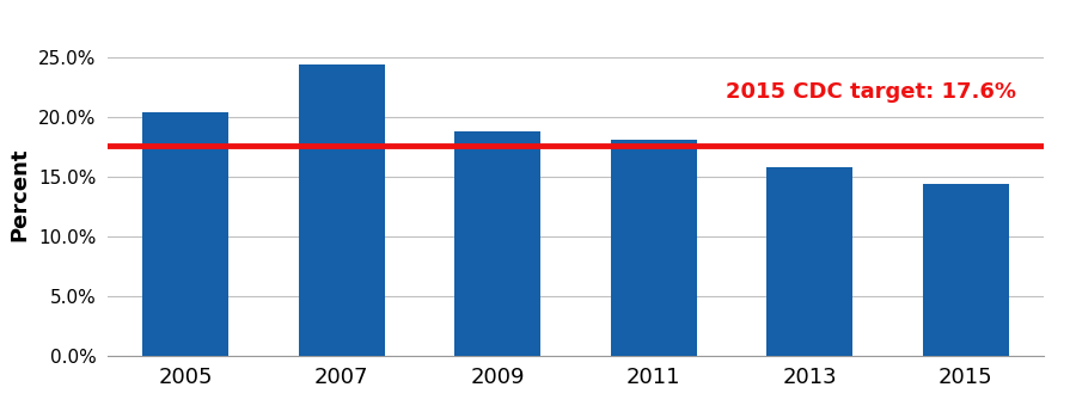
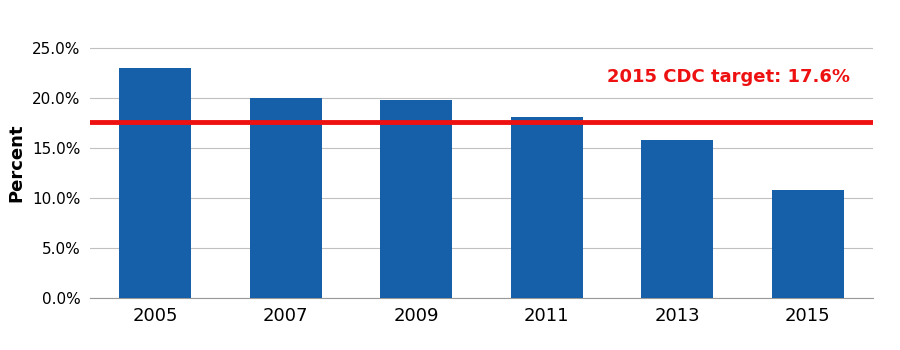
2005: 20.4% -> 23.0%
2007: 24.4% -> 20.0%
2009: 18.8% -> 19.8%
2015: 14.4% -> 10.8%
